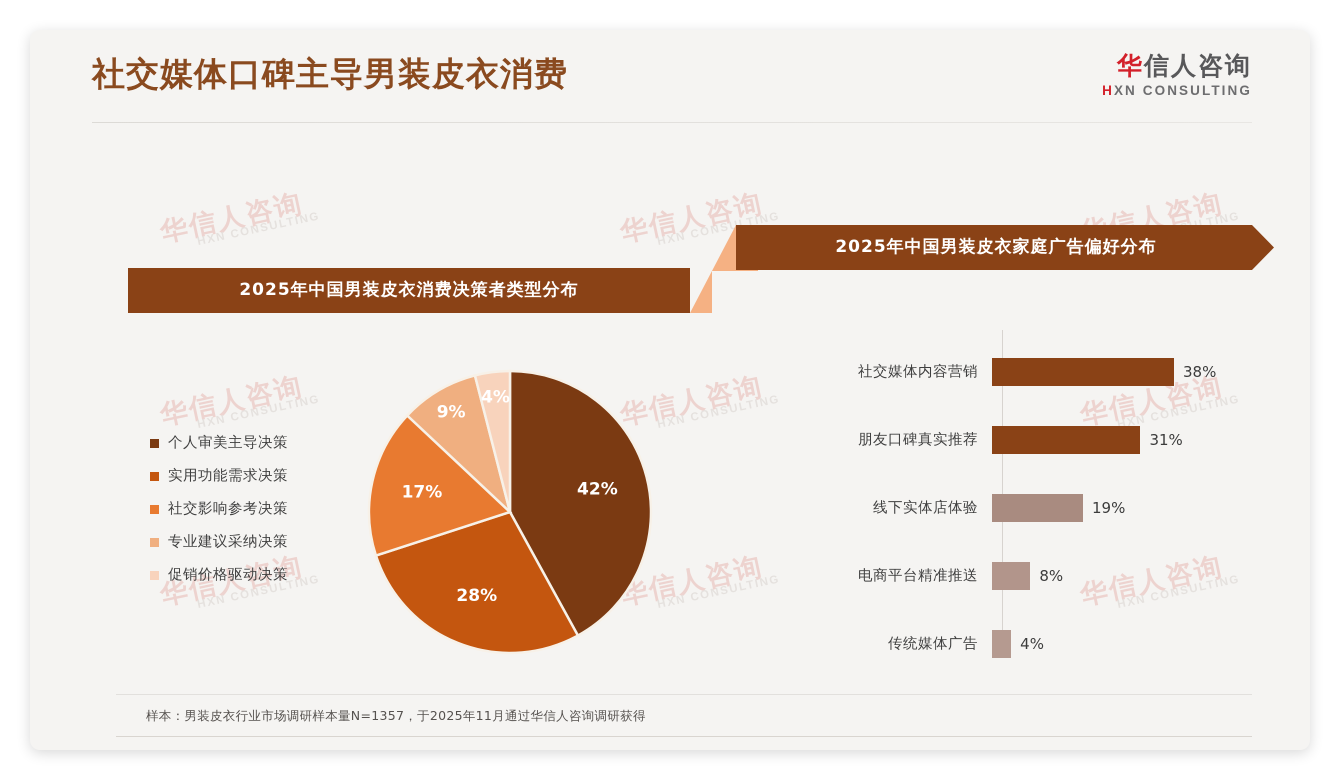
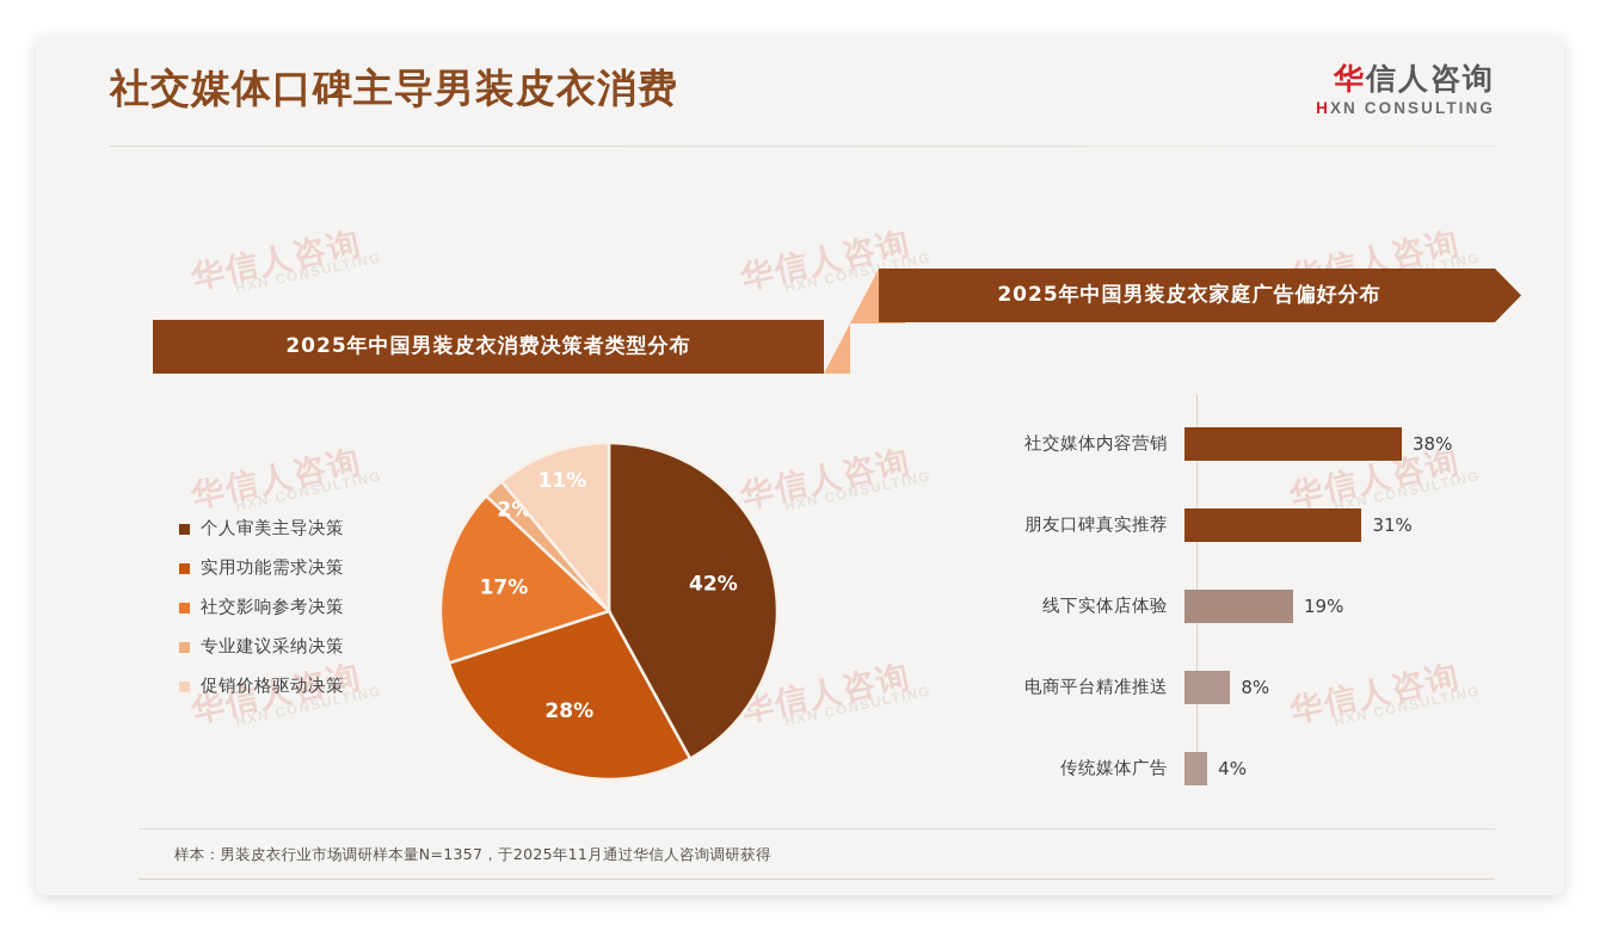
2025年中国男装皮衣消费决策者类型分布/专业建议采纳决策: 9% -> 2%
2025年中国男装皮衣消费决策者类型分布/促销价格驱动决策: 4% -> 11%
